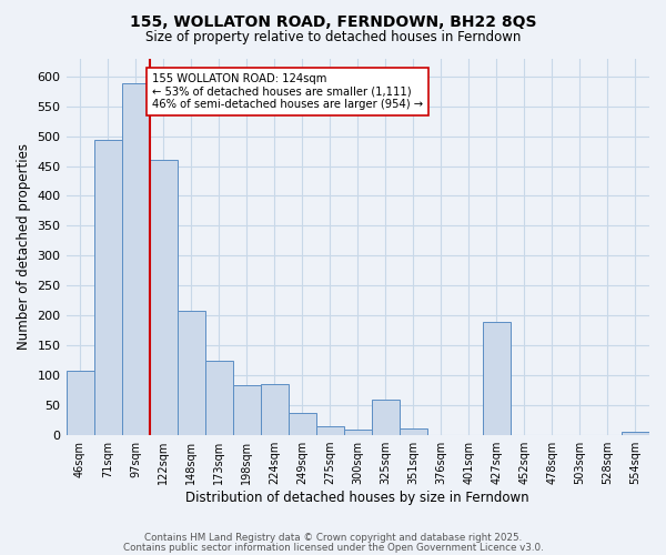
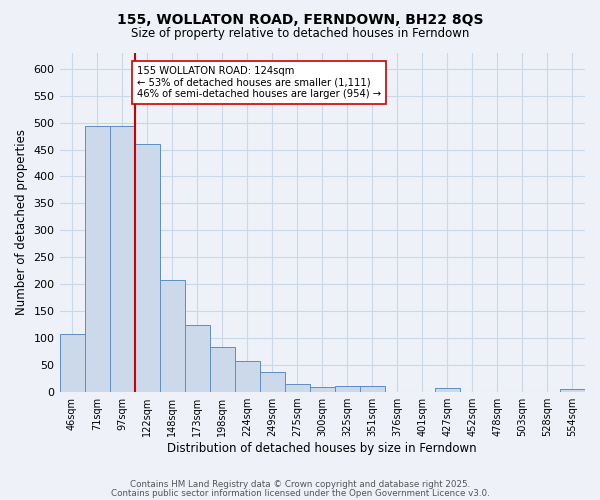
97sqm: 588 -> 493
224sqm: 86 -> 57
325sqm: 60 -> 12
427sqm: 190 -> 7
